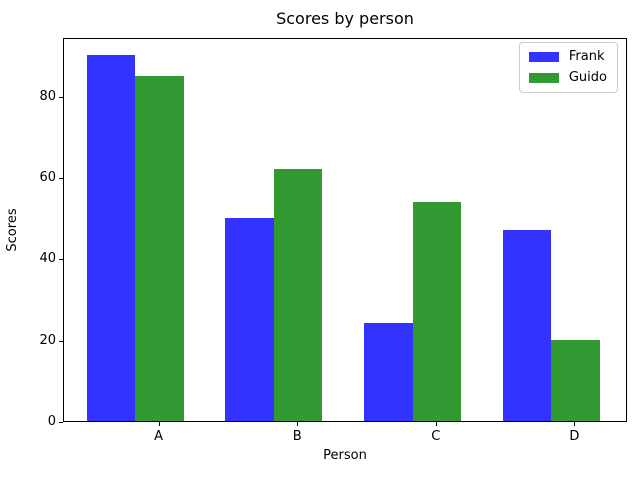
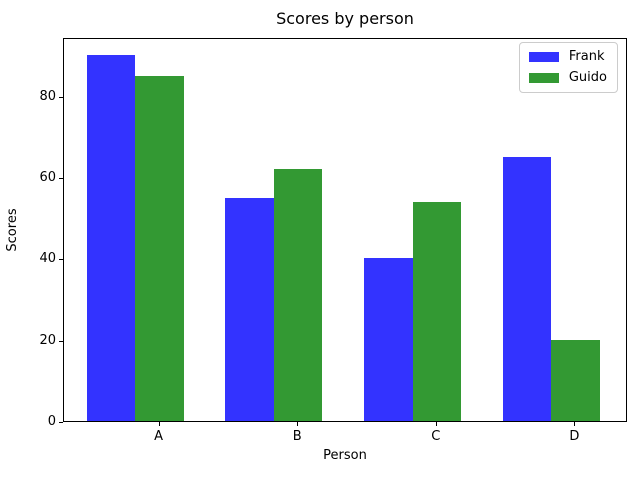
Frank/B: 50 -> 55
Frank/C: 24 -> 40
Frank/D: 47 -> 65
